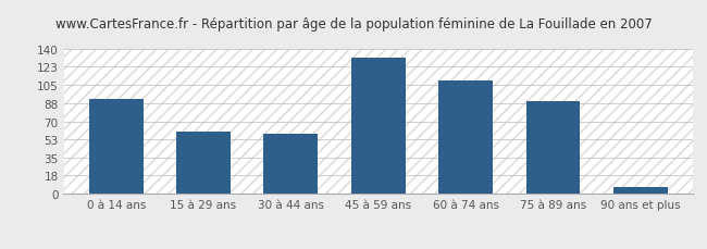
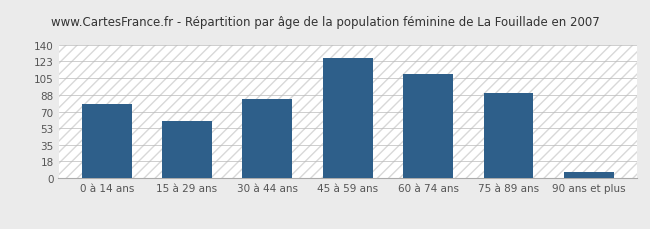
0 à 14 ans: 92 -> 78
30 à 44 ans: 58 -> 83
45 à 59 ans: 132 -> 126
